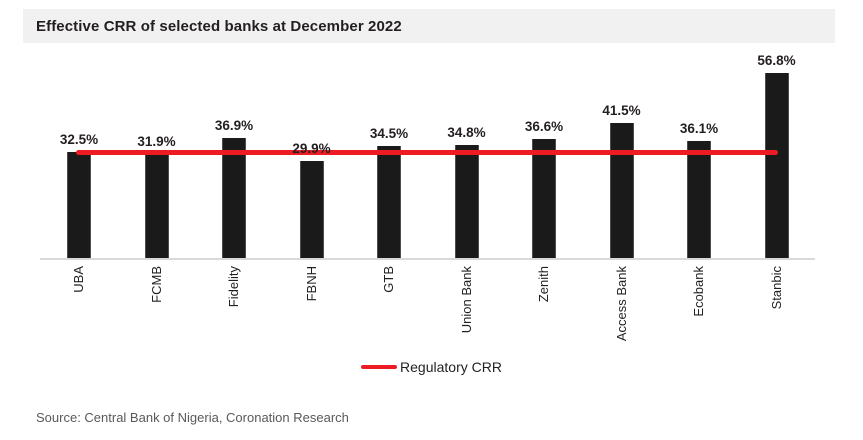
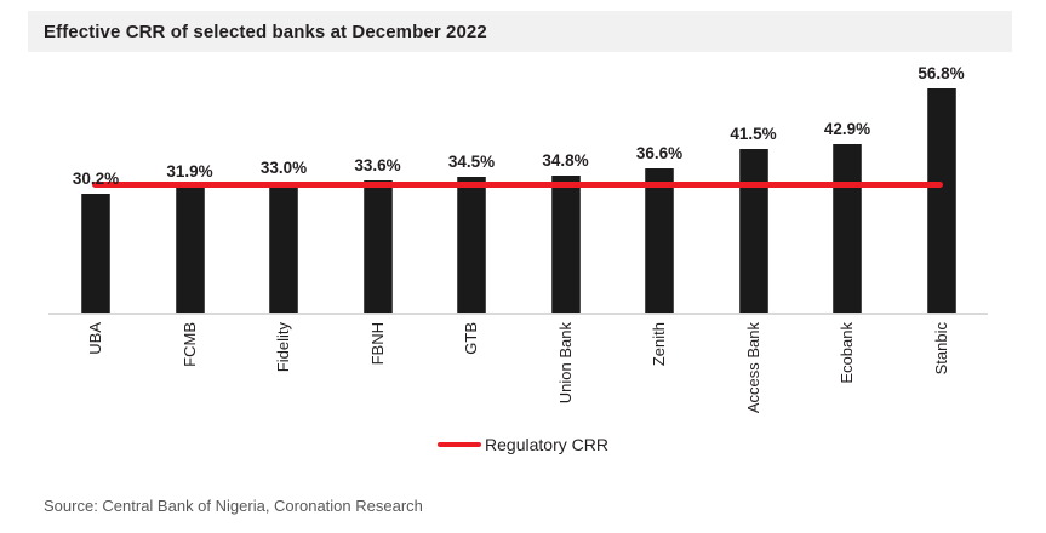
UBA: 32.5% -> 30.2%
Fidelity: 36.9% -> 33.0%
FBNH: 29.9% -> 33.6%
Ecobank: 36.1% -> 42.9%
